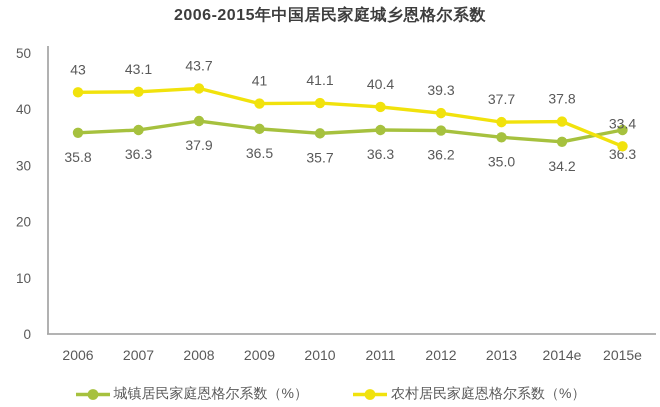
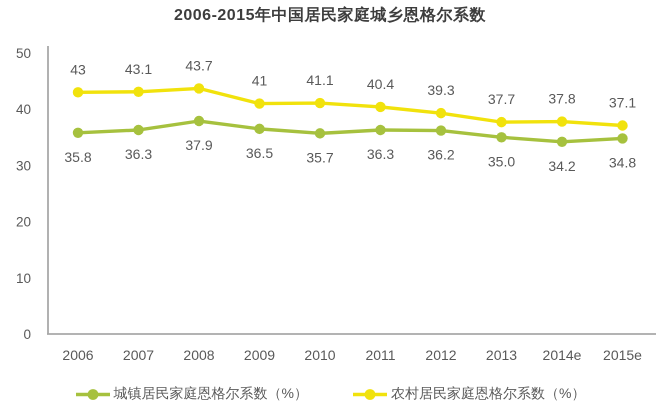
城镇居民家庭恩格尔系数（%）/2015e: 36.3 -> 34.8
农村居民家庭恩格尔系数（%）/2015e: 33.4 -> 37.1
